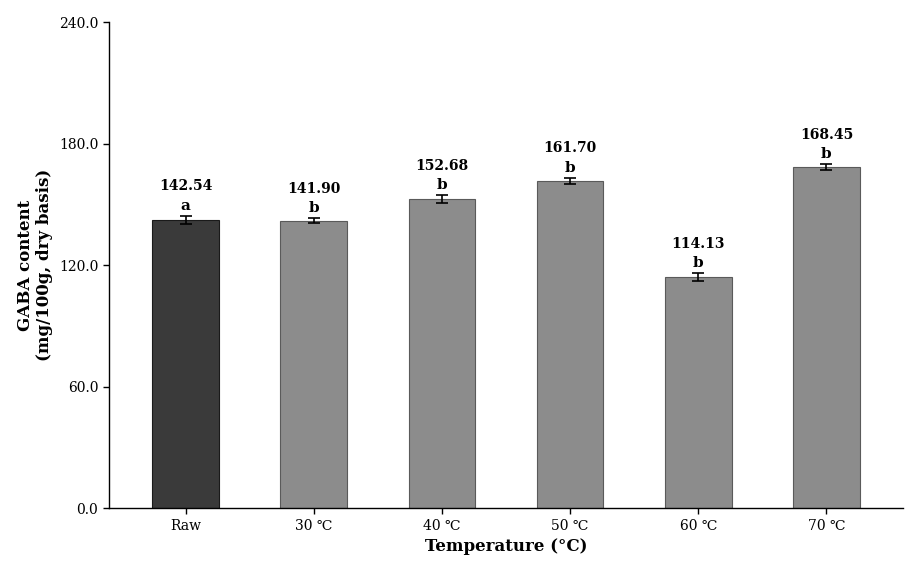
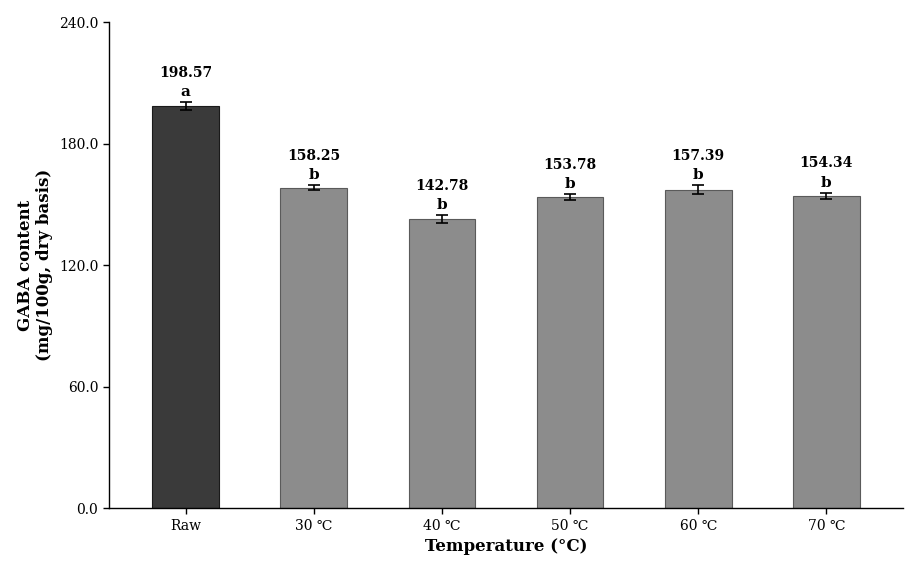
Raw: 142.54 -> 198.57
30 ℃: 141.90 -> 158.25
40 ℃: 152.68 -> 142.78
50 ℃: 161.70 -> 153.78
60 ℃: 114.13 -> 157.39
70 ℃: 168.45 -> 154.34
